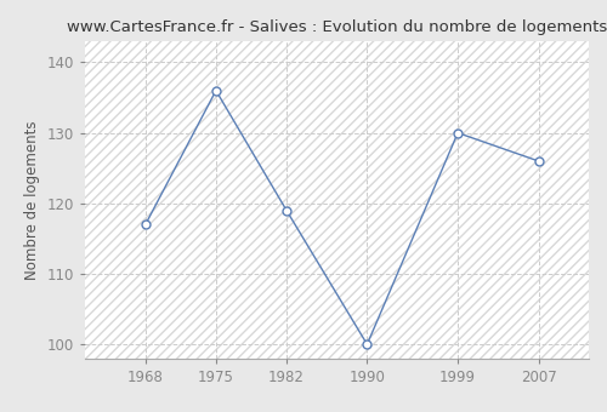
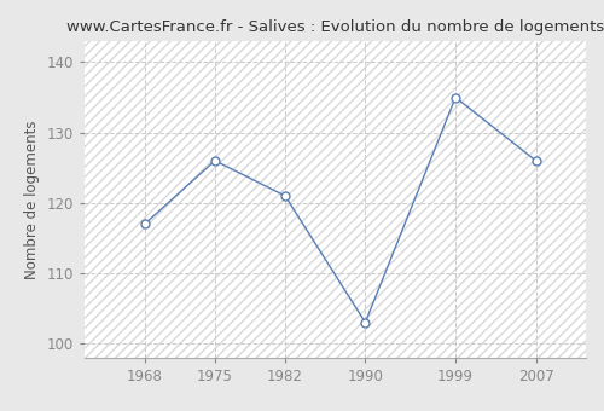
1975: 136 -> 126
1982: 119 -> 121
1990: 100 -> 103
1999: 130 -> 135
